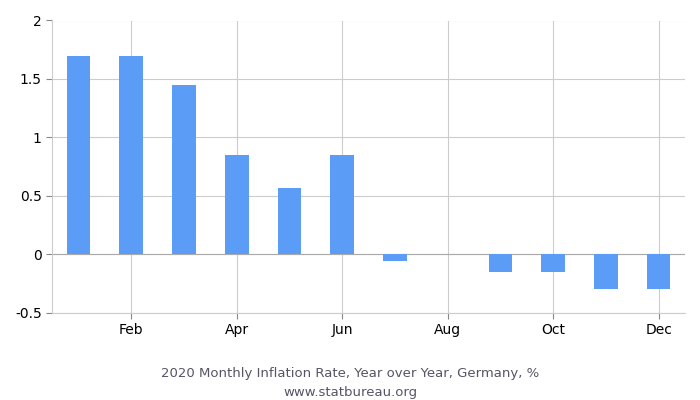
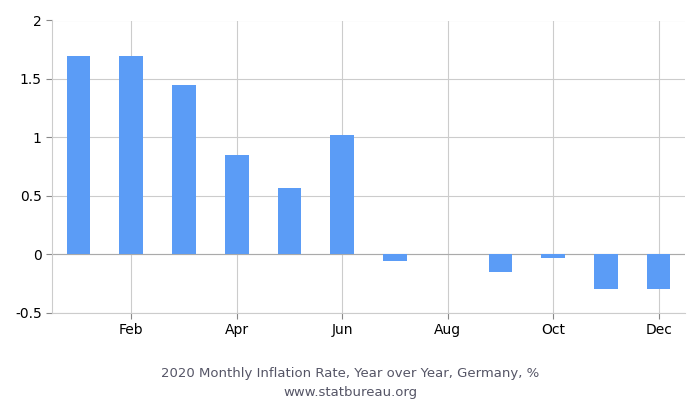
Jun: 0.85 -> 1.02
Oct: -0.15 -> -0.03
